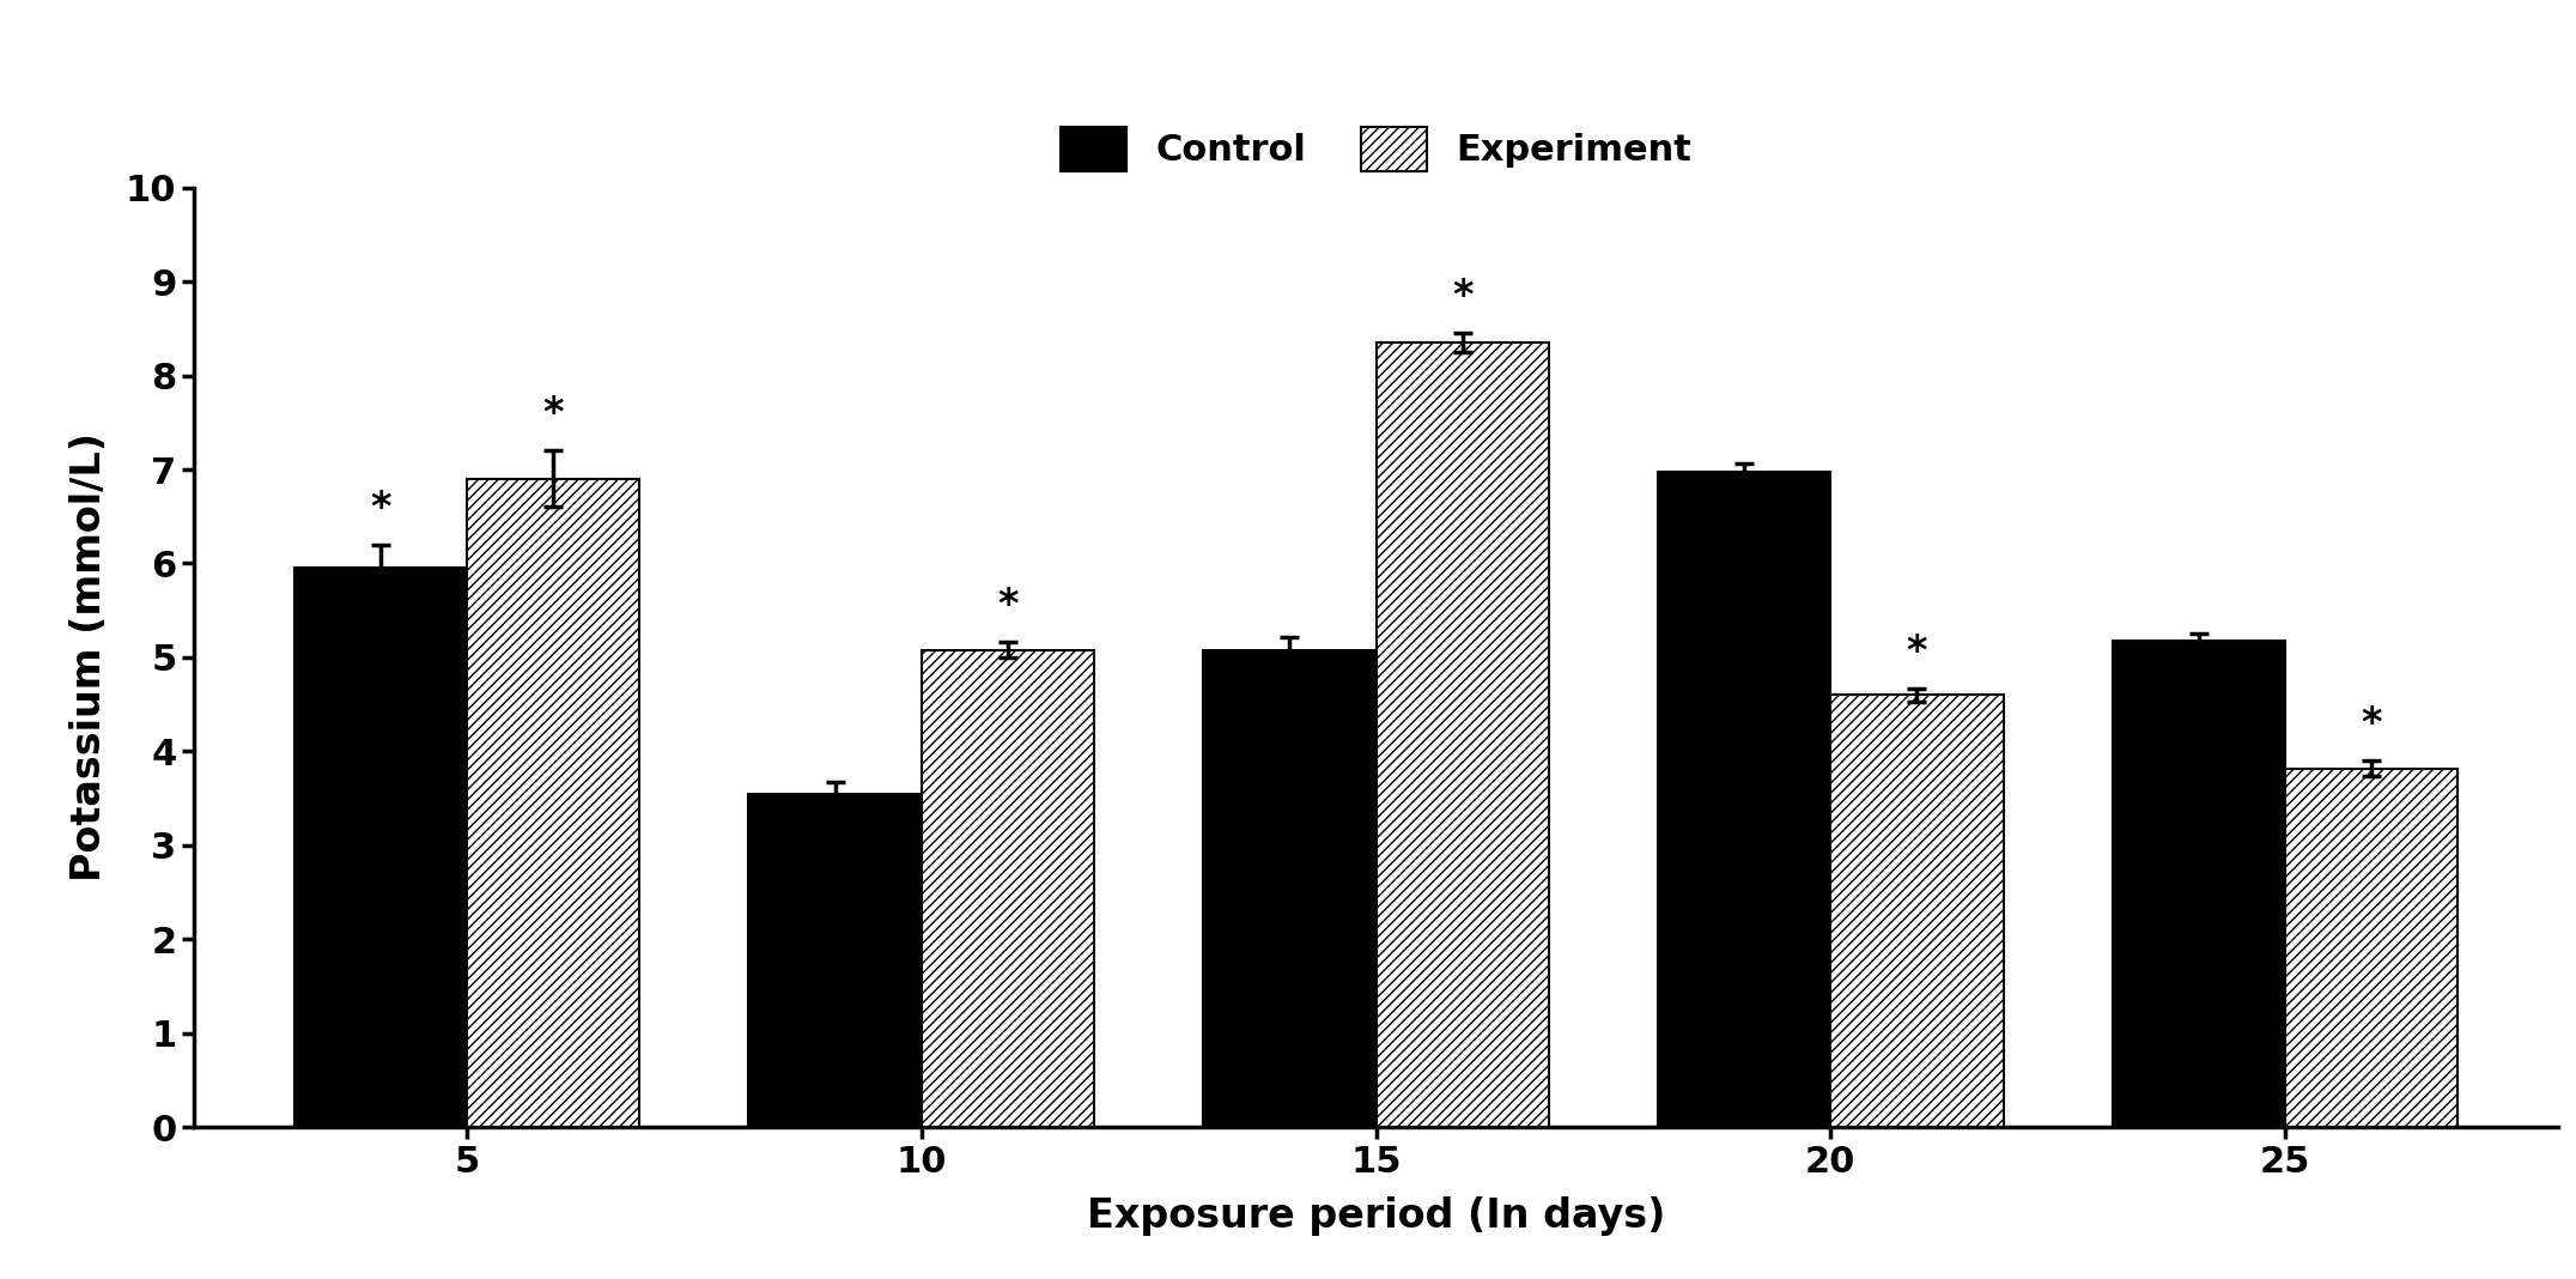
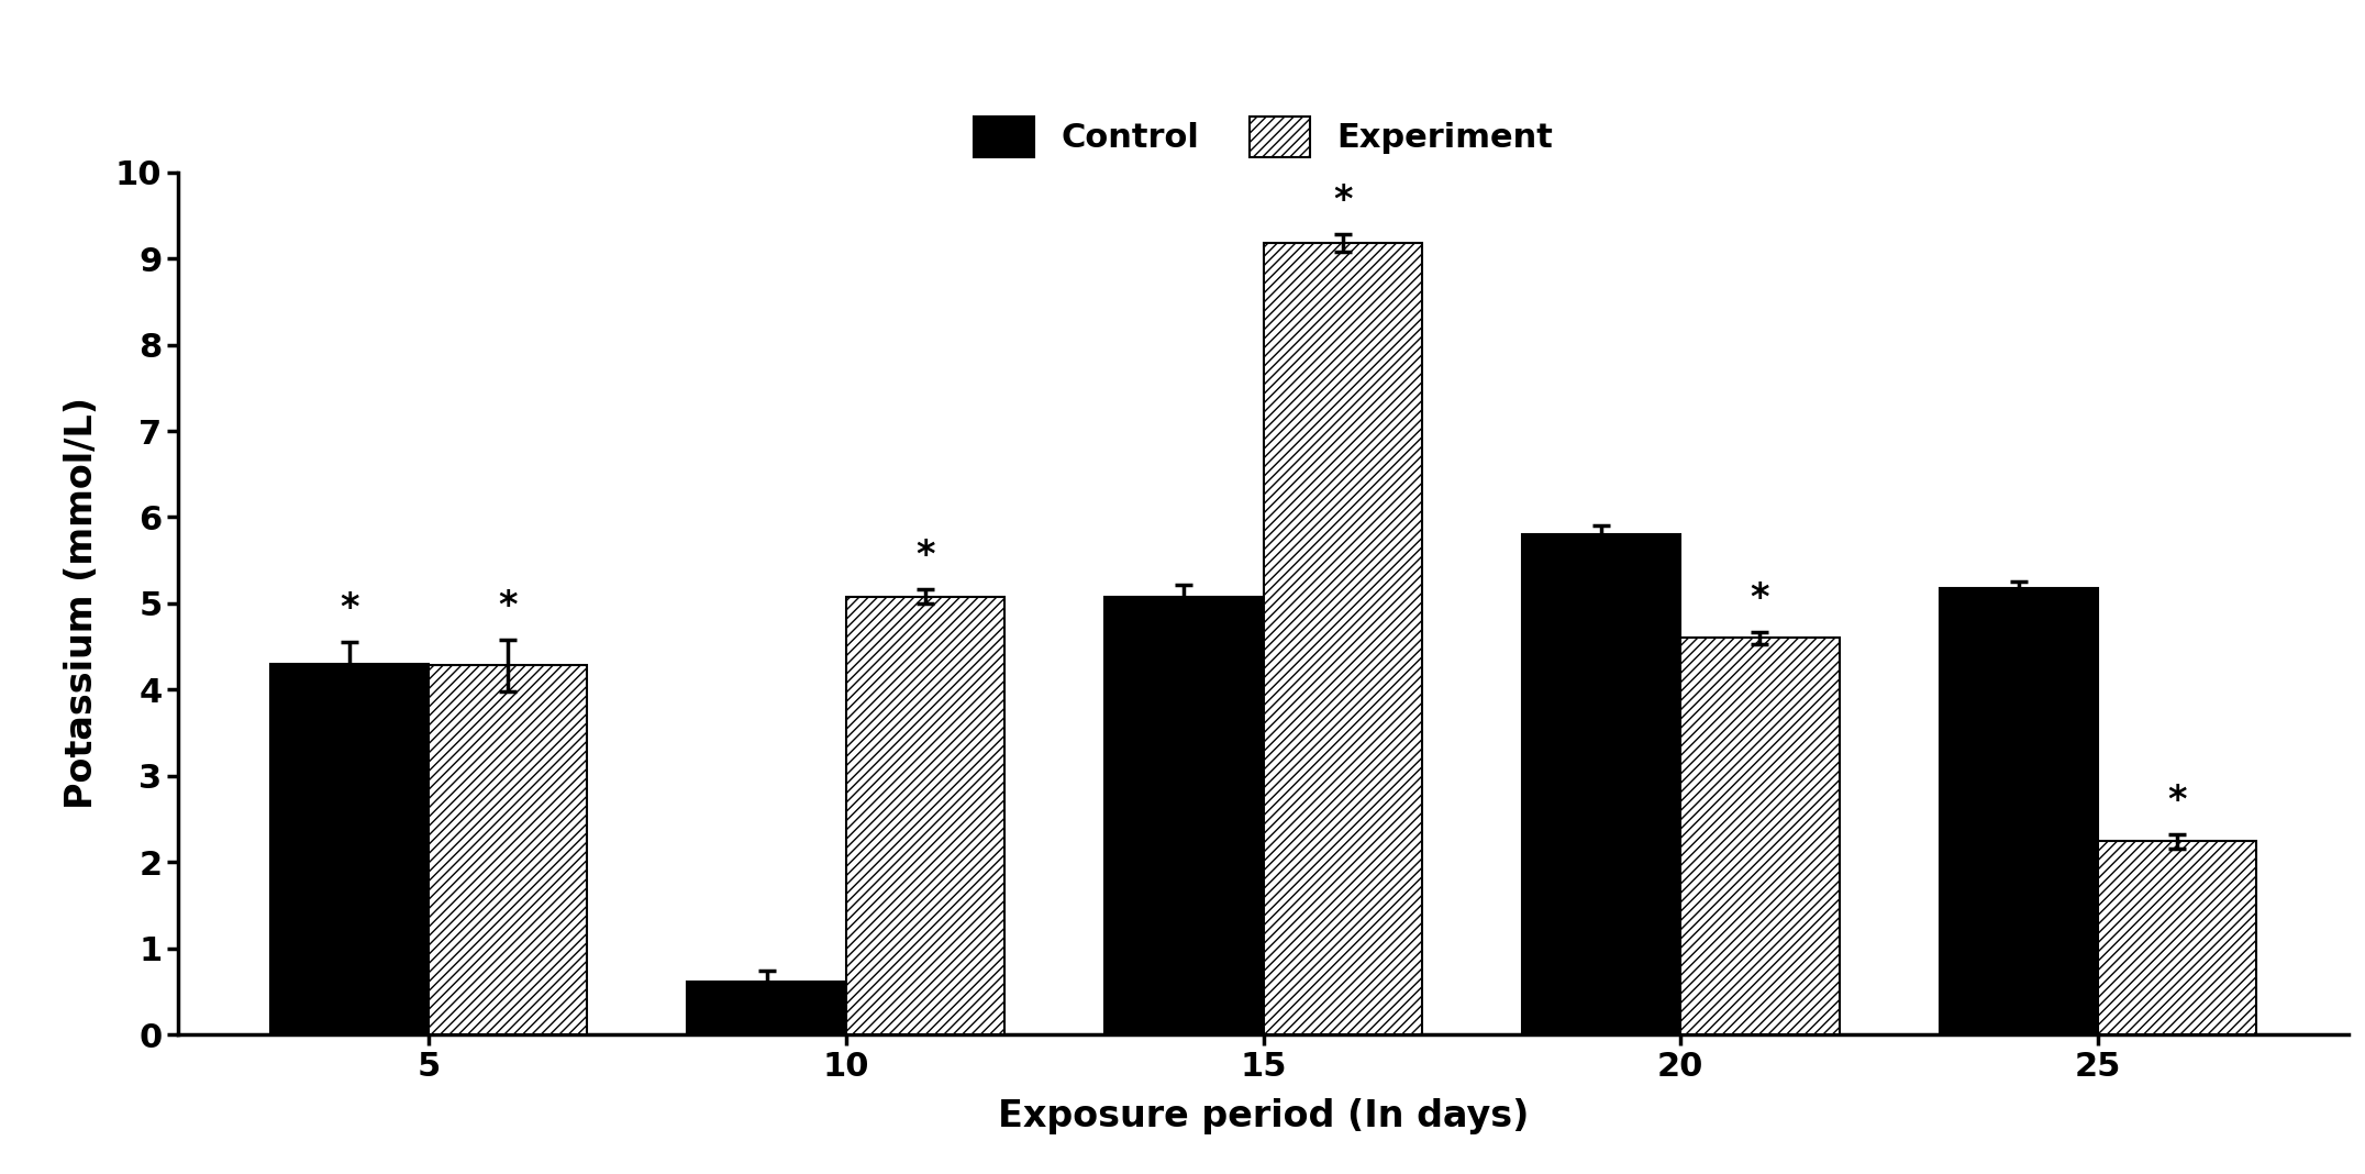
Control/5: 5.95 -> 4.30
Experiment/5: 6.90 -> 4.28
Control/10: 3.55 -> 0.62
Experiment/15: 8.35 -> 9.18
Control/20: 6.97 -> 5.80
Experiment/25: 3.82 -> 2.24
